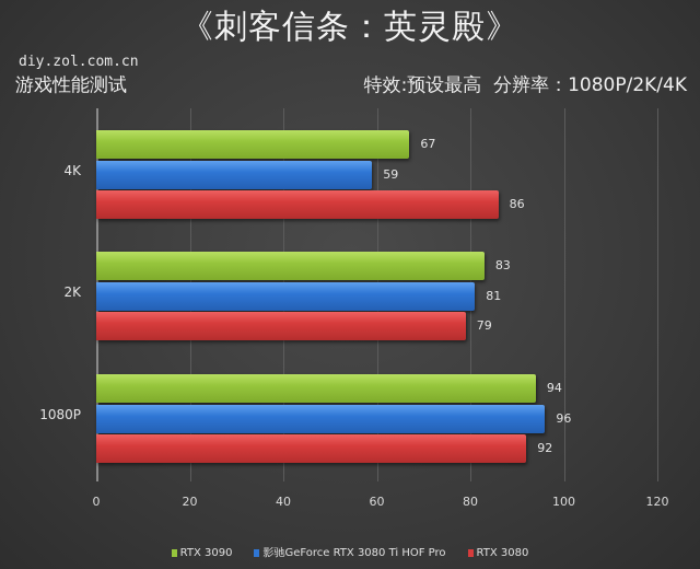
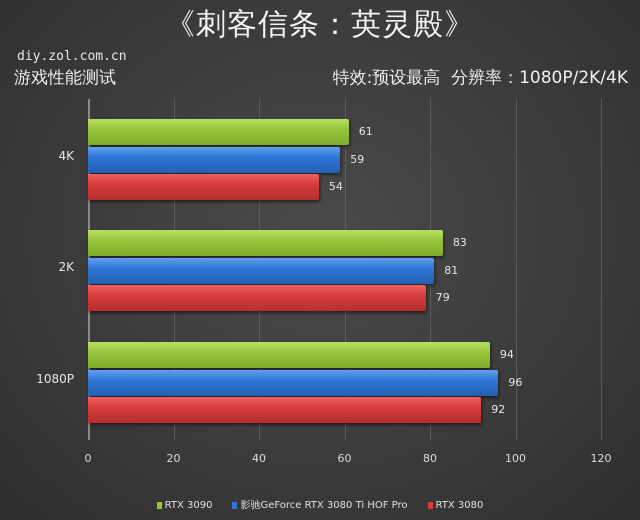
RTX 3090/4K: 67 -> 61
RTX 3080/4K: 86 -> 54
